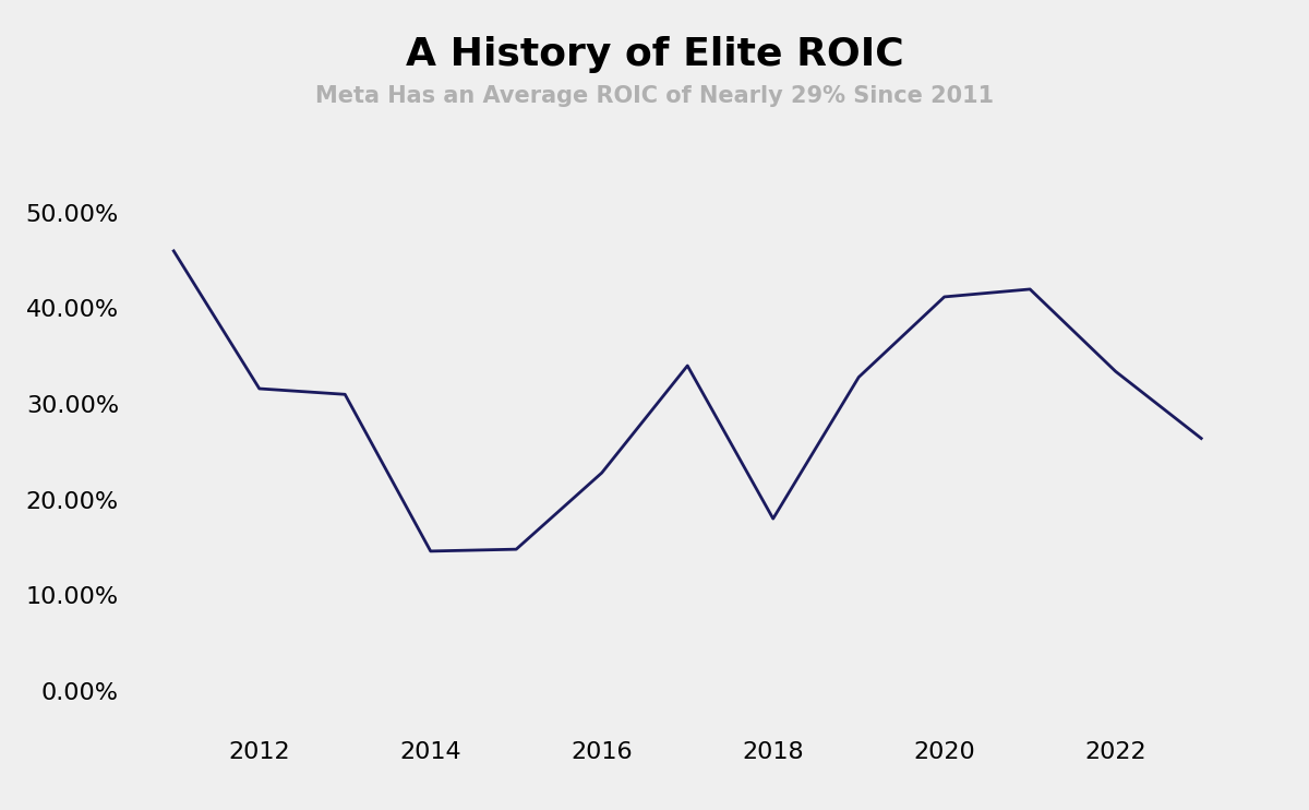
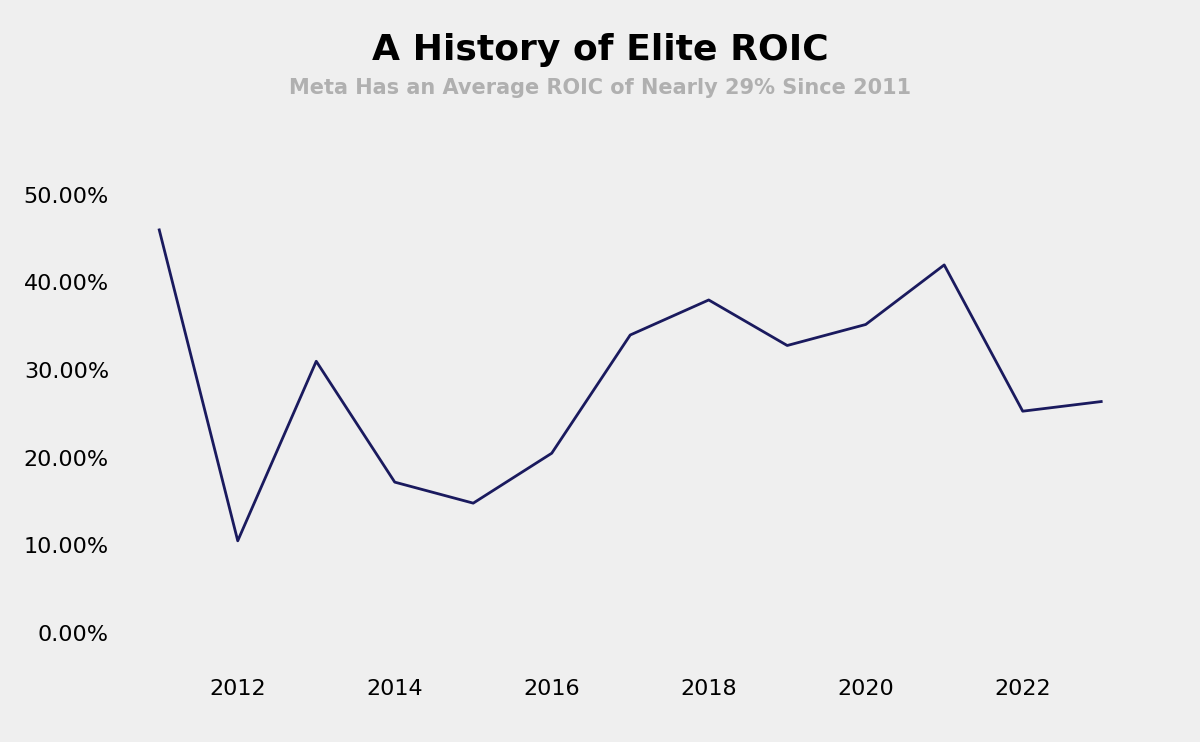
2012: 31.6% -> 10.5%
2014: 14.6% -> 17.2%
2016: 22.8% -> 20.5%
2018: 18.0% -> 38.0%
2020: 41.2% -> 35.2%
2022: 33.4% -> 25.3%
